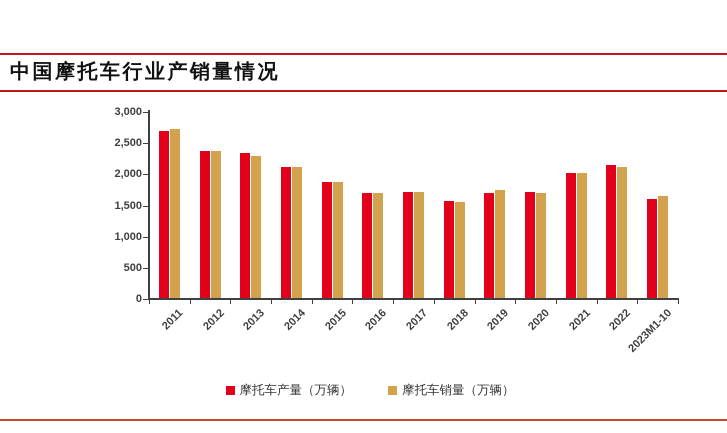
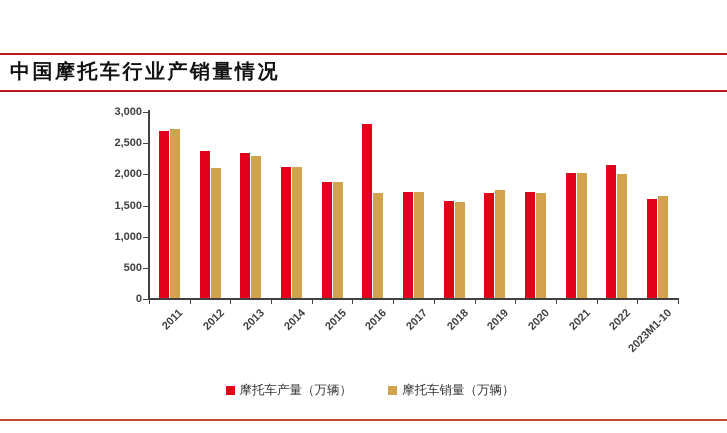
摩托车销量（万辆）/2012: 2400 -> 2100
摩托车产量（万辆）/2016: 1700 -> 2800
摩托车销量（万辆）/2022: 2100 -> 2000
